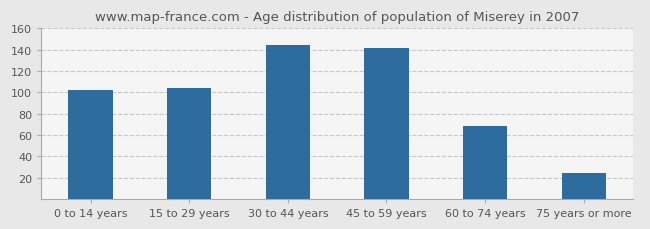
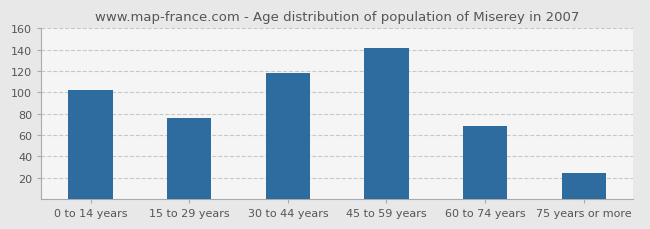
15 to 29 years: 104 -> 76
30 to 44 years: 144 -> 118
